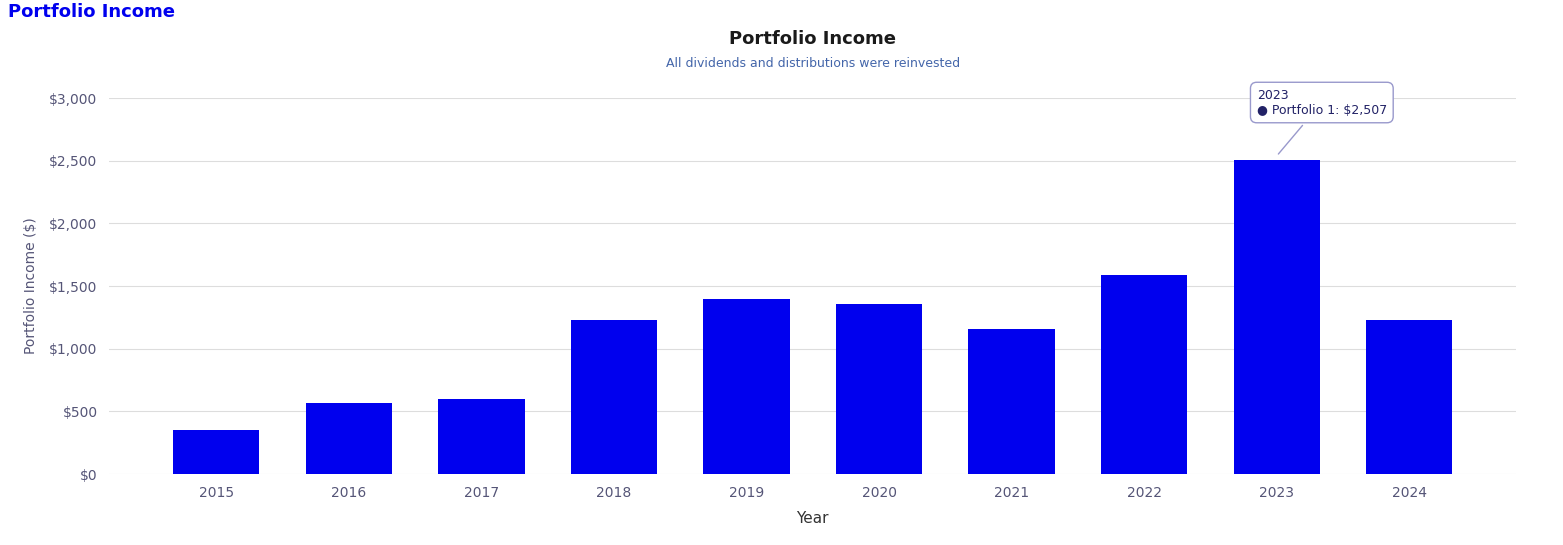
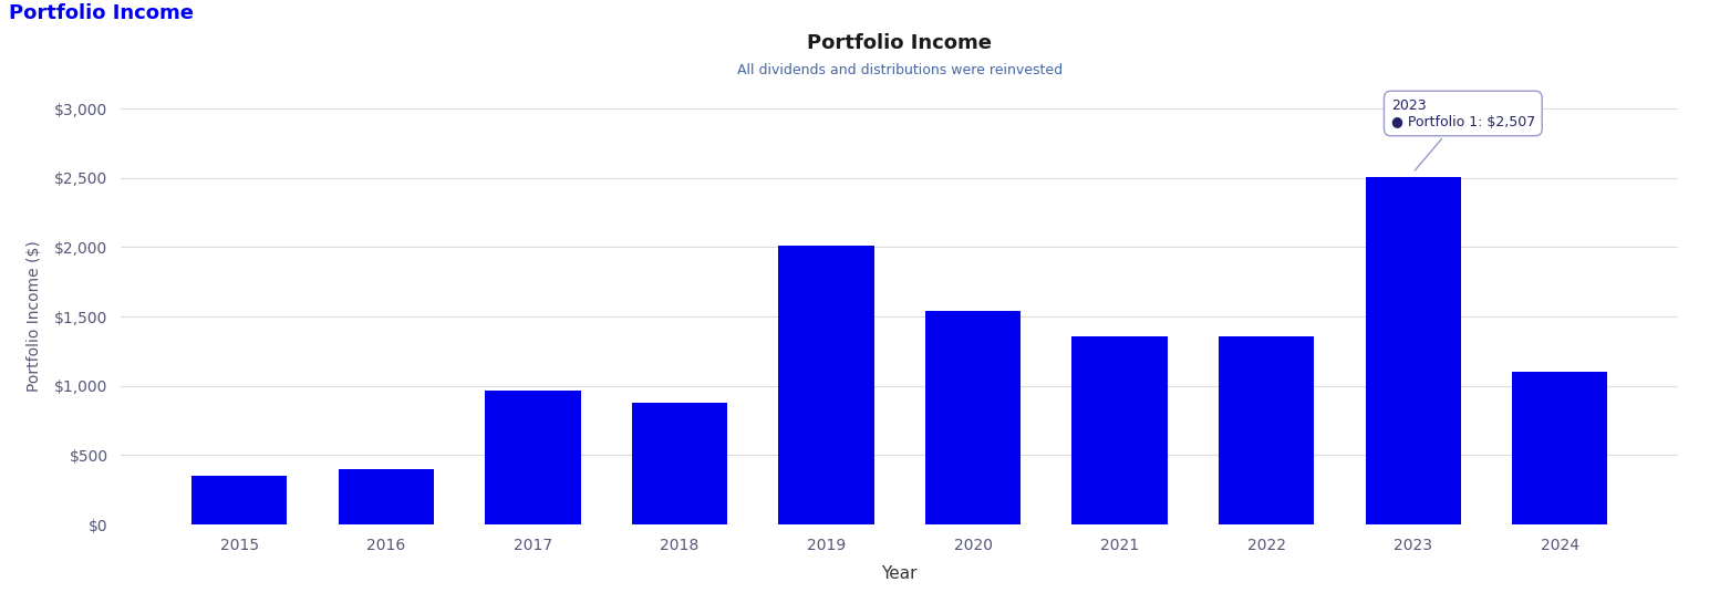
2016: $570 -> $400
2017: $600 -> $970
2018: $1,230 -> $880
2019: $1,400 -> $2,010
2020: $1,360 -> $1,540
2021: $1,160 -> $1,360
2022: $1,590 -> $1,360
2024: $1,230 -> $1,100
